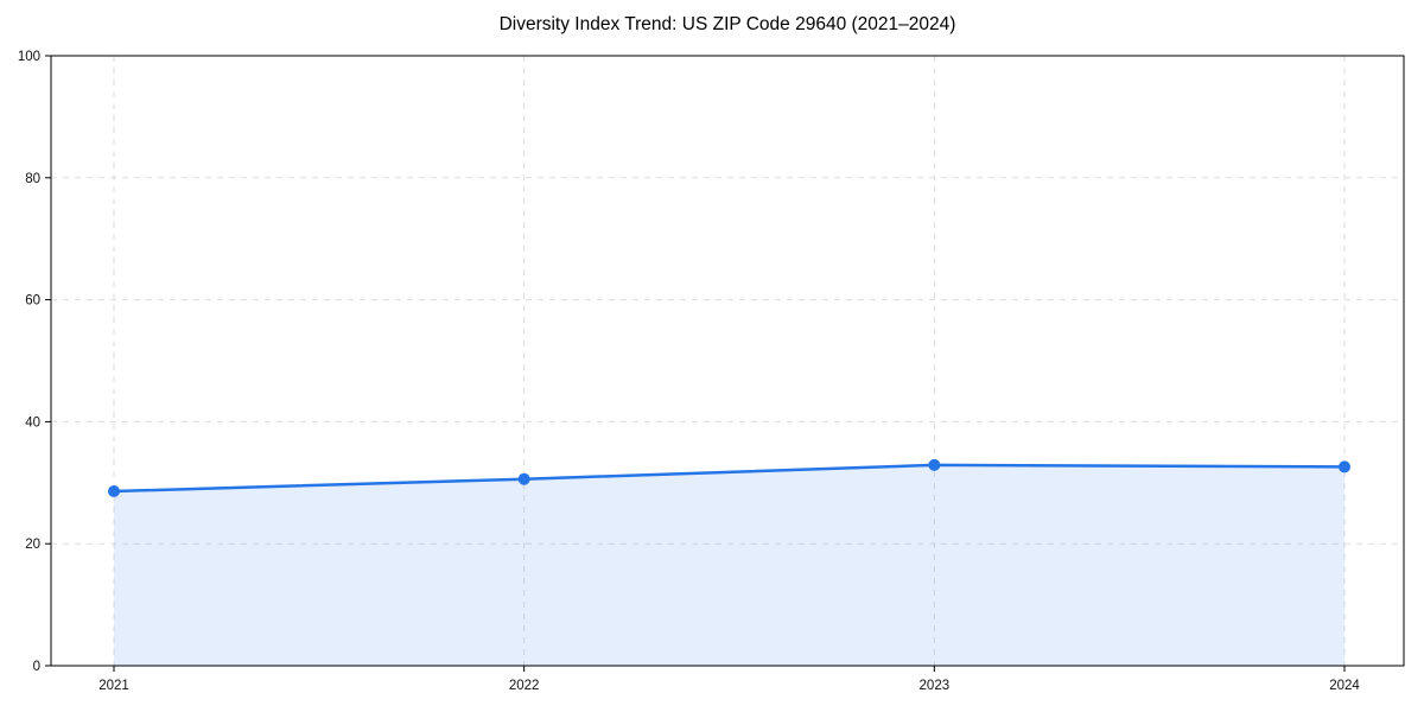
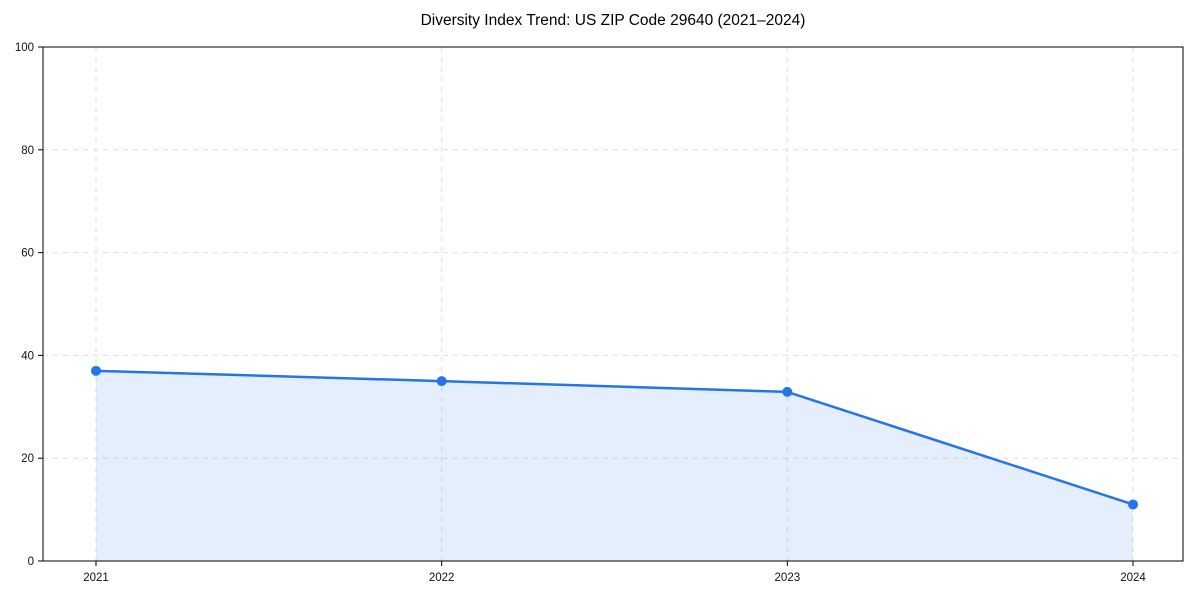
2021: 29 -> 37
2022: 31 -> 35
2024: 33 -> 11
